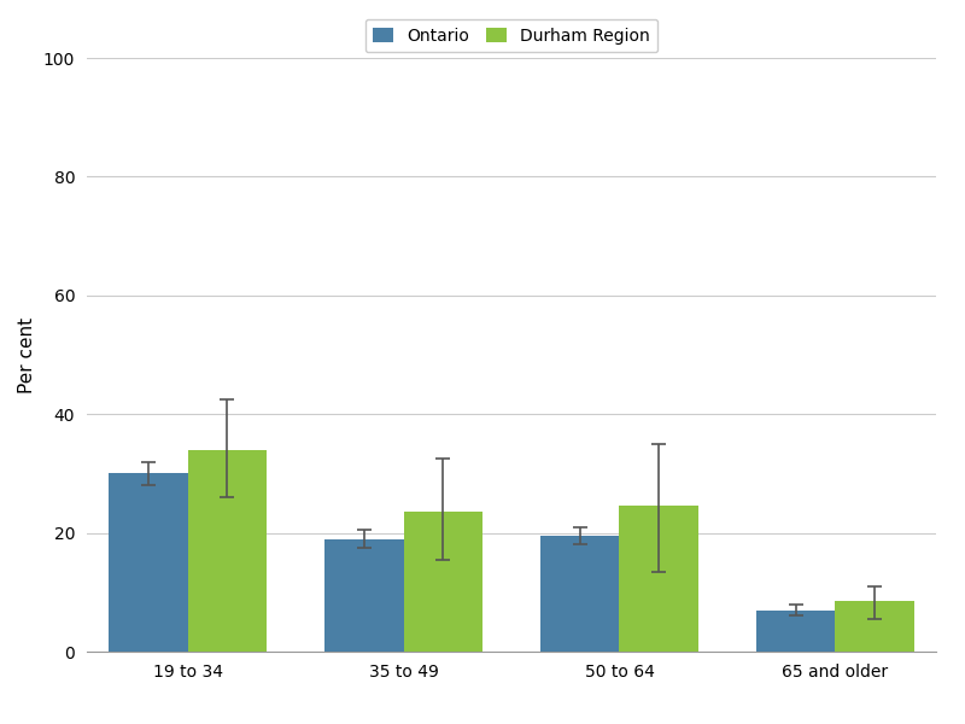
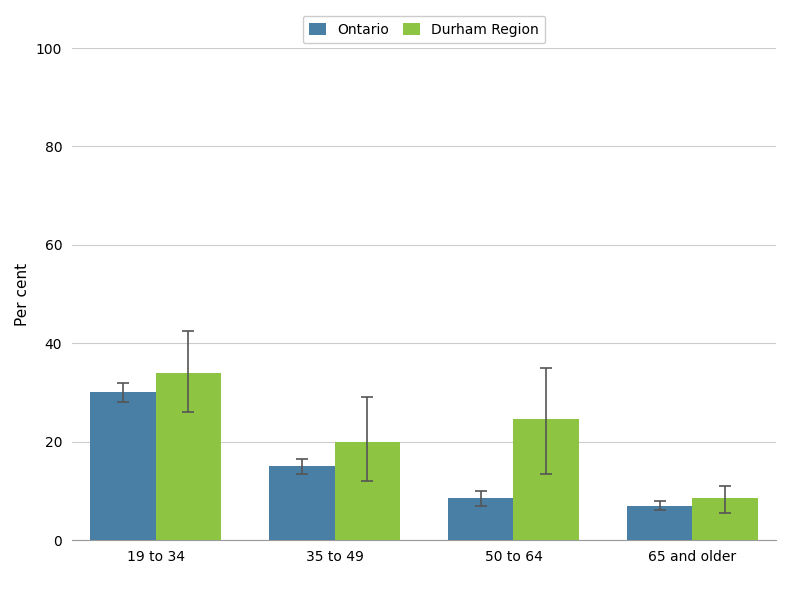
Ontario/35 to 49: 19.0 -> 15.0
Durham Region/35 to 49: 23.5 -> 20.0
Ontario/50 to 64: 19.5 -> 8.5
